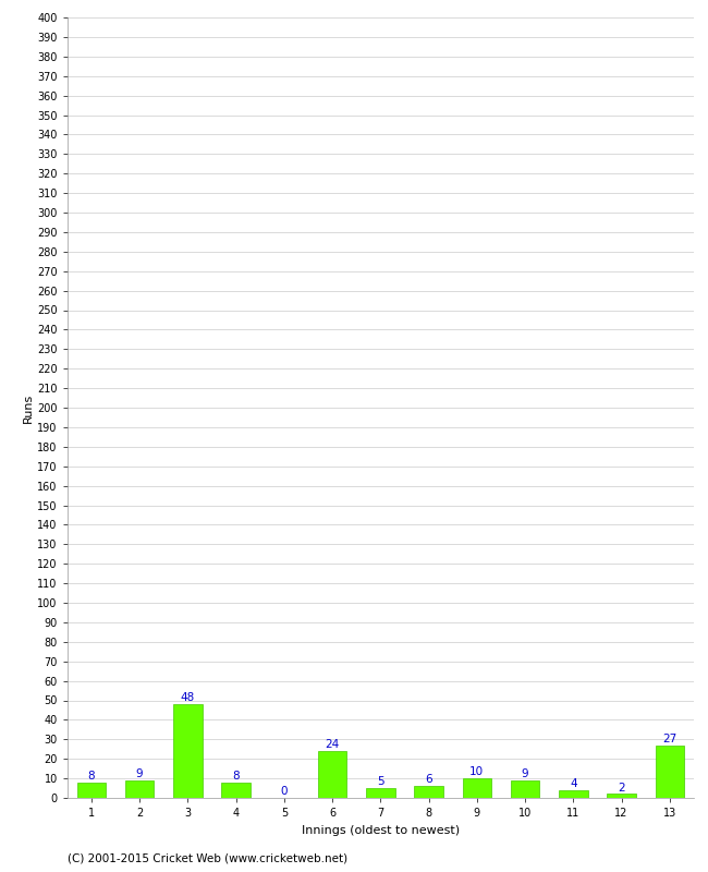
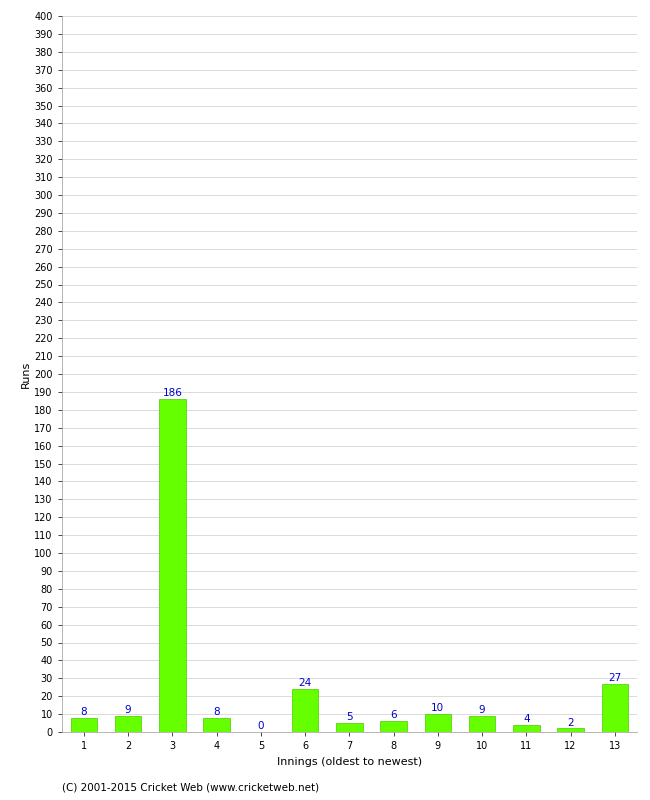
3: 48 -> 186
